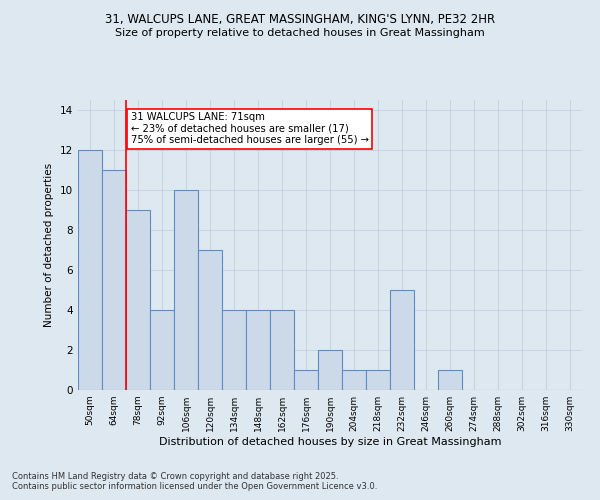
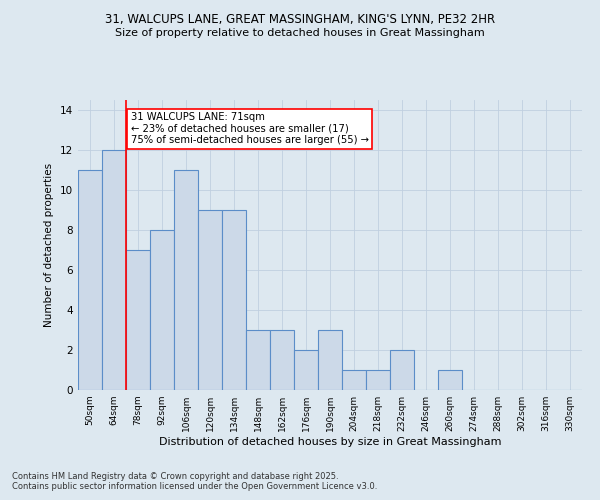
50sqm: 12 -> 11
64sqm: 11 -> 12
78sqm: 9 -> 7
92sqm: 4 -> 8
106sqm: 10 -> 11
120sqm: 7 -> 9
134sqm: 4 -> 9
148sqm: 4 -> 3
162sqm: 4 -> 3
176sqm: 1 -> 2
190sqm: 2 -> 3
232sqm: 5 -> 2
